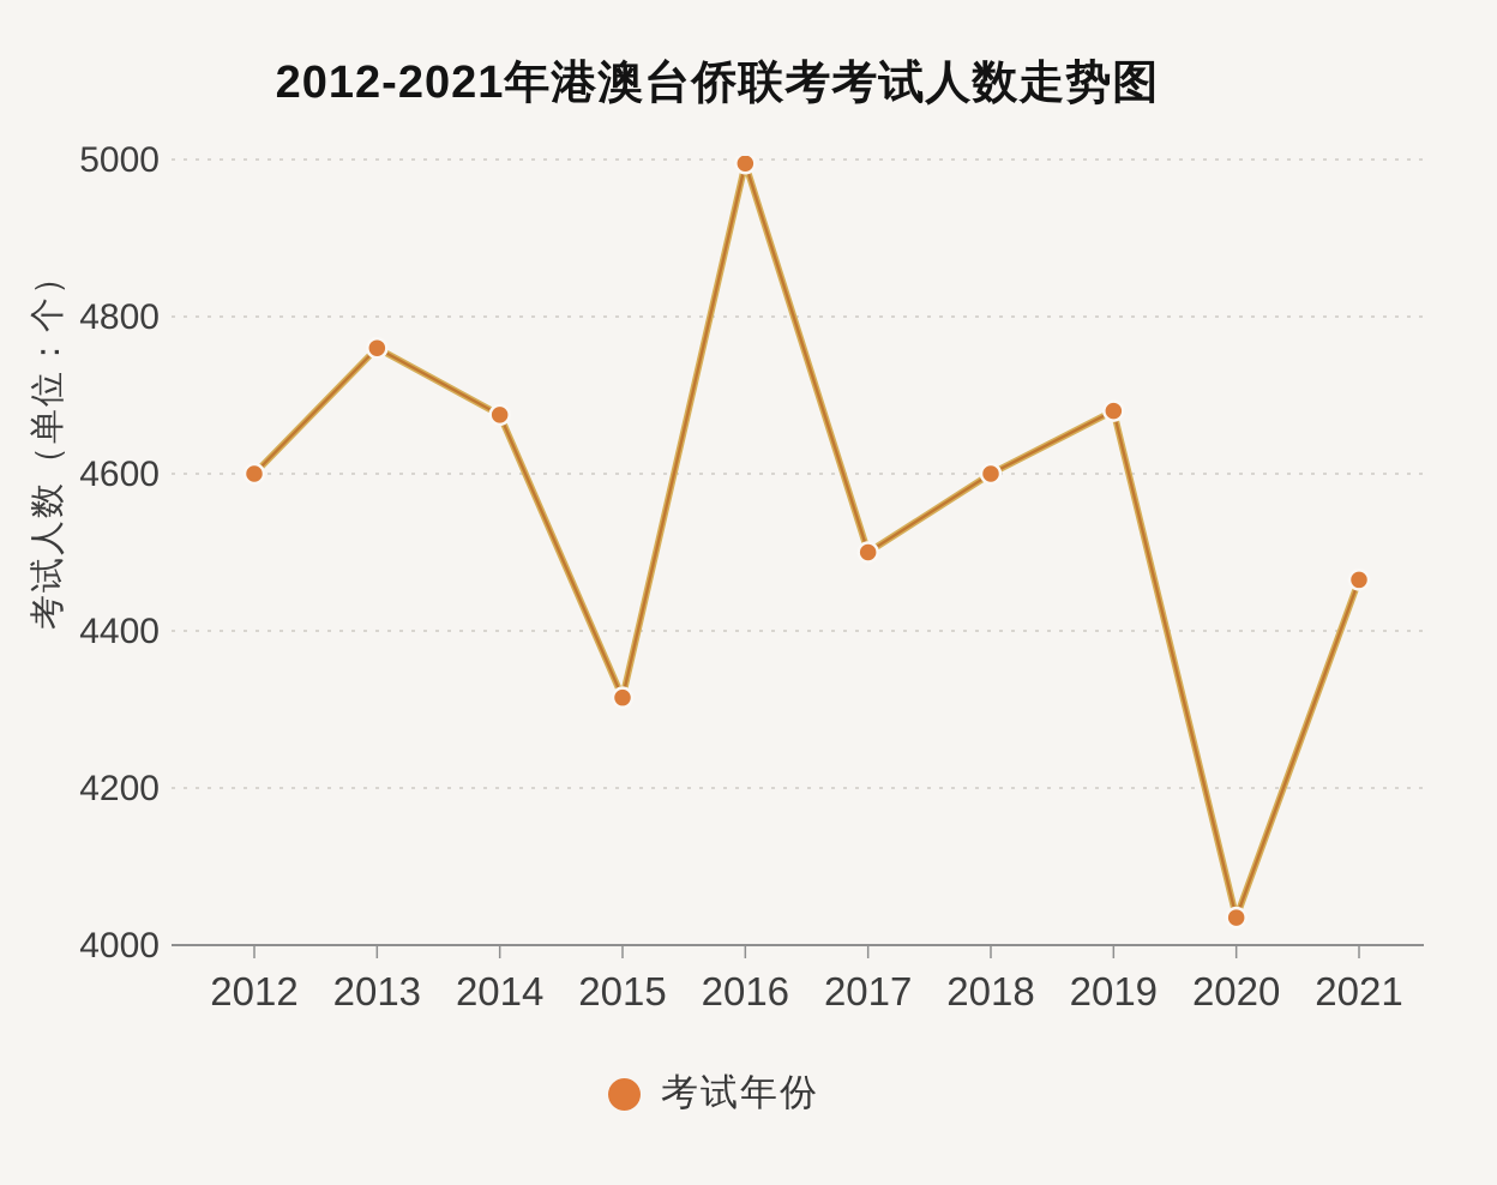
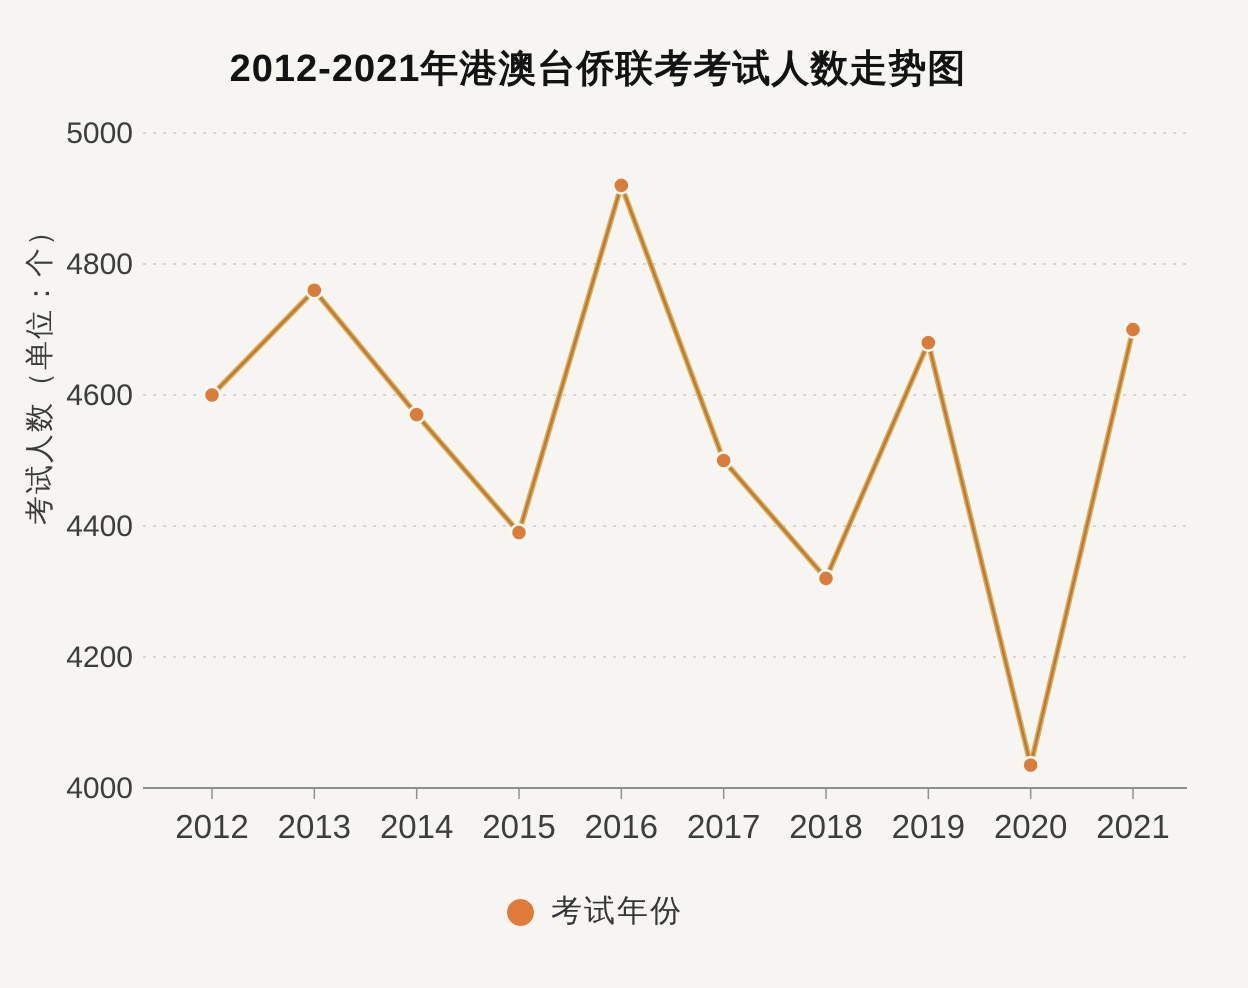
2014: 4680 -> 4570
2015: 4320 -> 4390
2016: 5000 -> 4920
2018: 4600 -> 4320
2021: 4460 -> 4700
